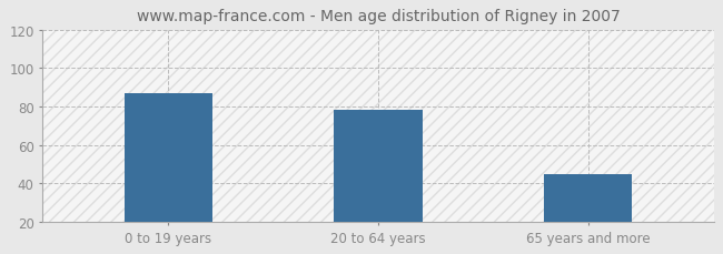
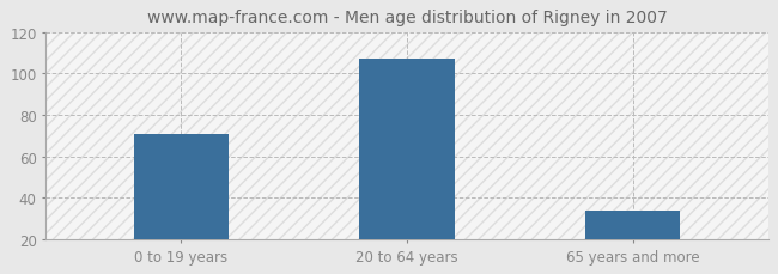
0 to 19 years: 87 -> 71
20 to 64 years: 78 -> 107
65 years and more: 45 -> 34
